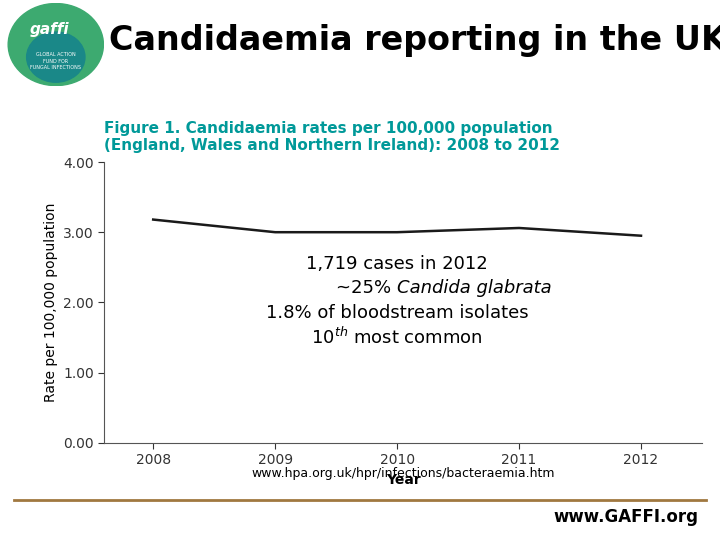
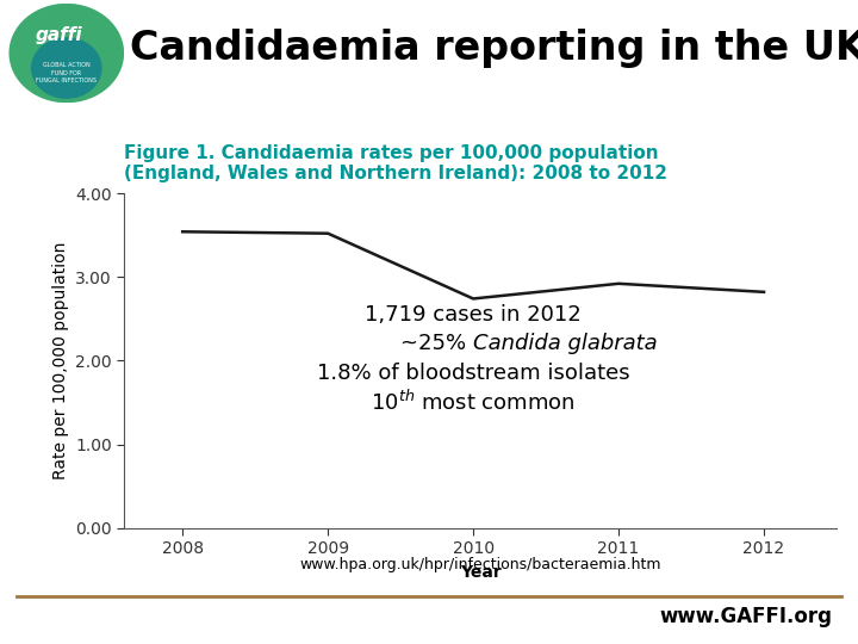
2008: 3.18 -> 3.54
2009: 3.00 -> 3.52
2010: 3.00 -> 2.74
2011: 3.06 -> 2.92
2012: 2.95 -> 2.82
